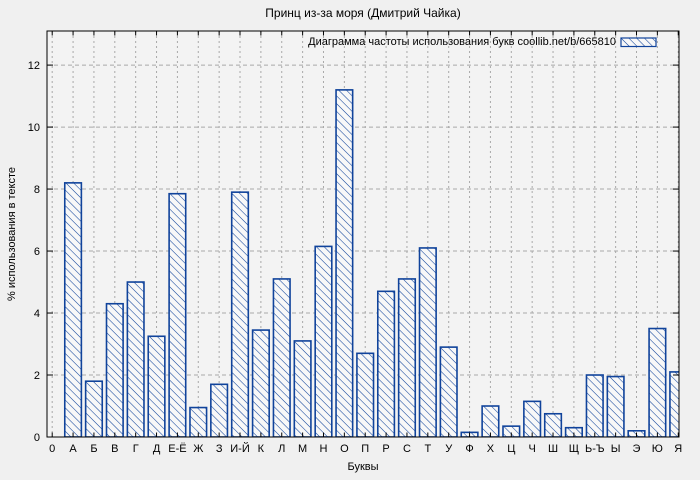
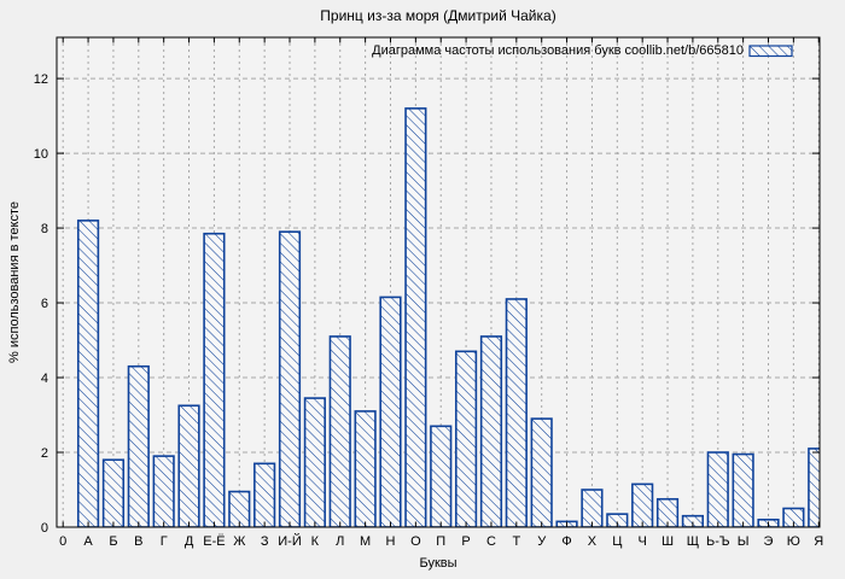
Г: 5.0 -> 1.9
Ю: 3.5 -> 0.5
